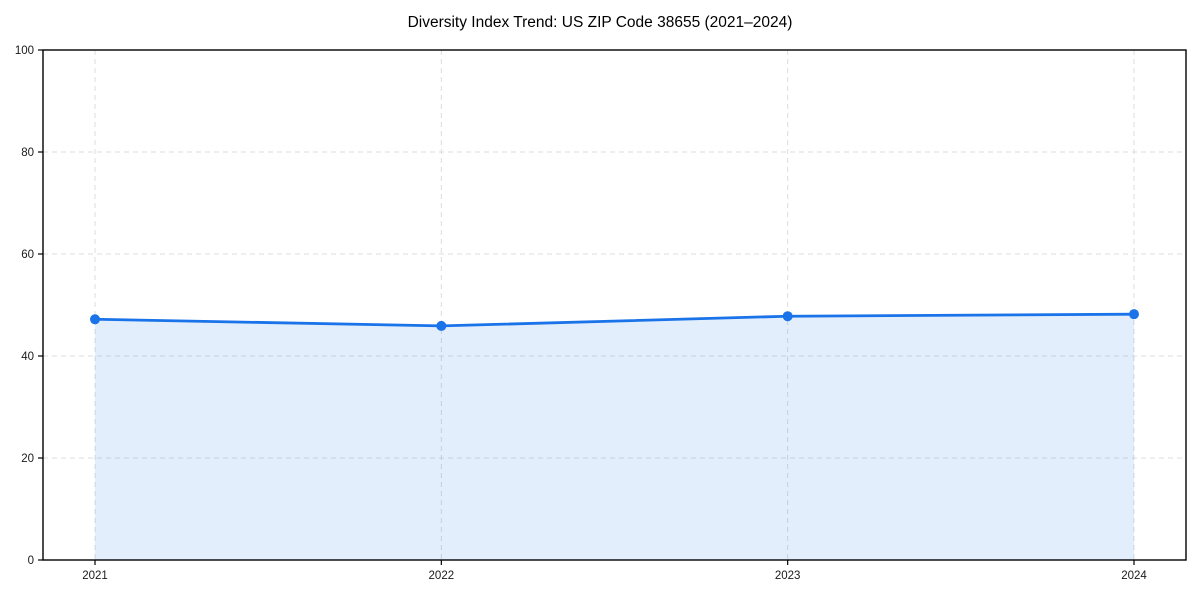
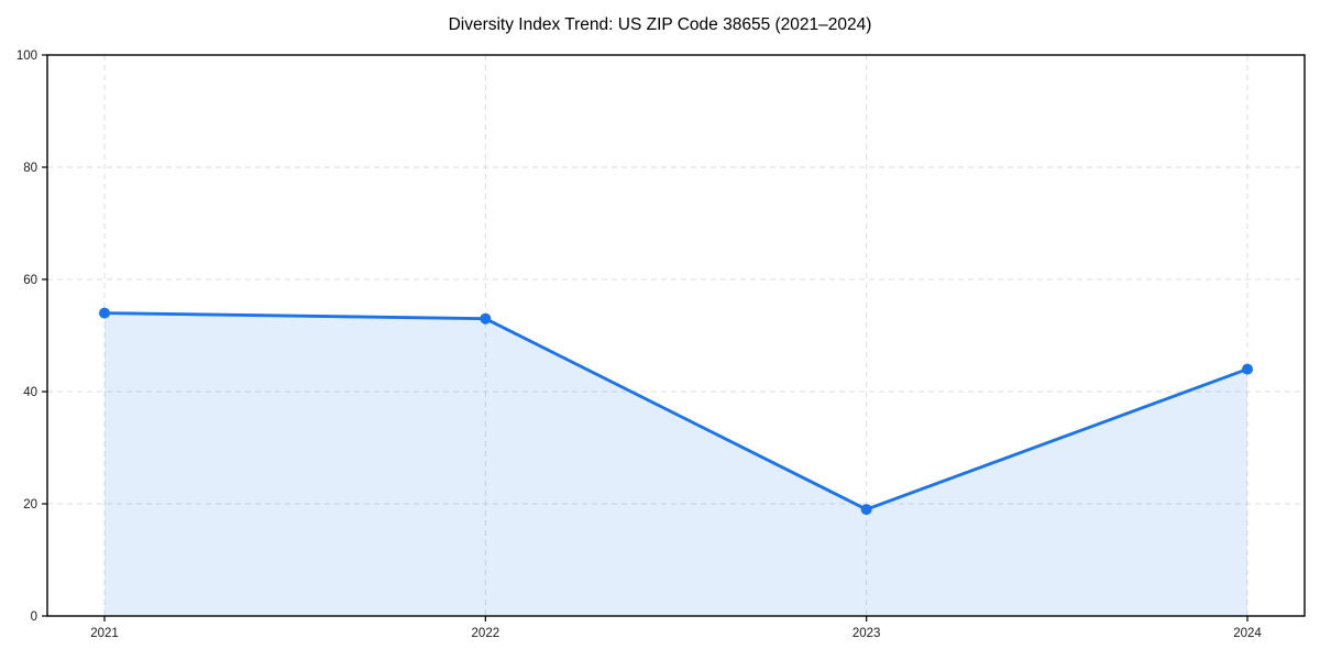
2021: 47 -> 54
2022: 46 -> 53
2023: 48 -> 19
2024: 48 -> 44
